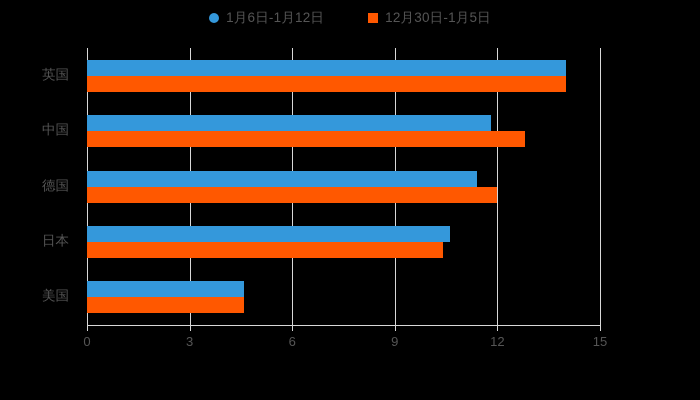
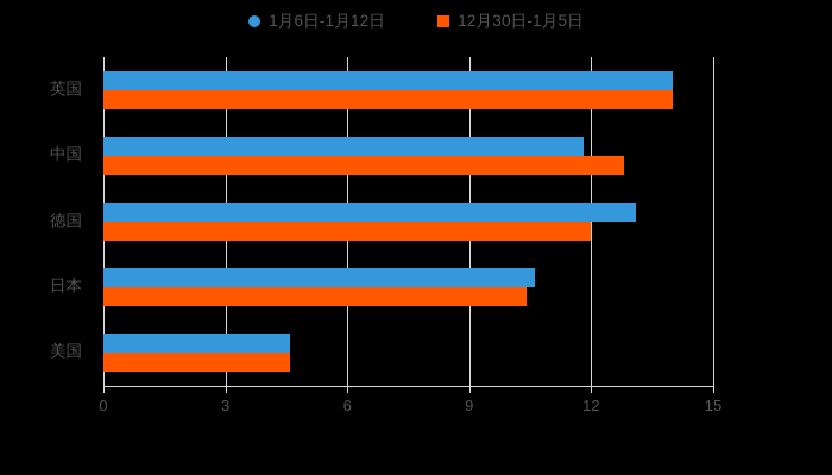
1月6日-1月12日/德国: 11.4 -> 13.1
